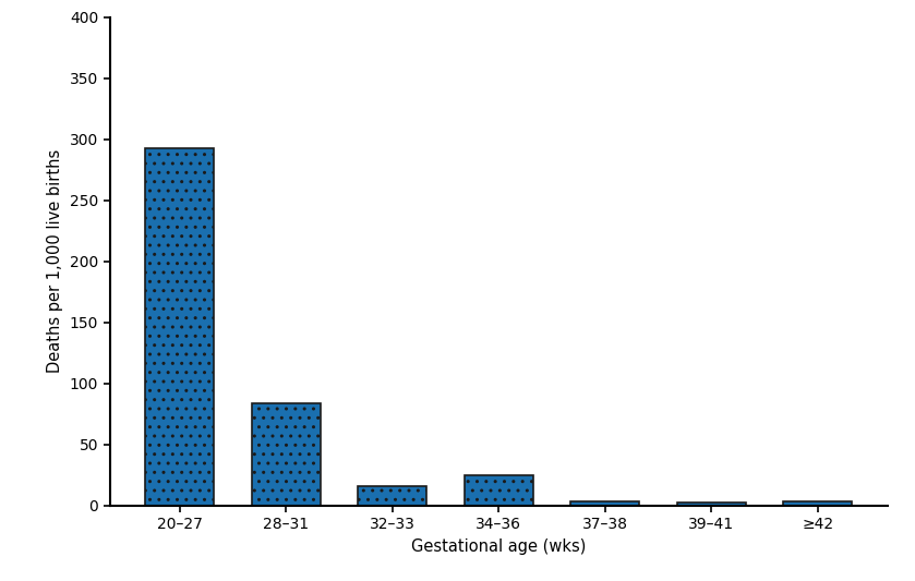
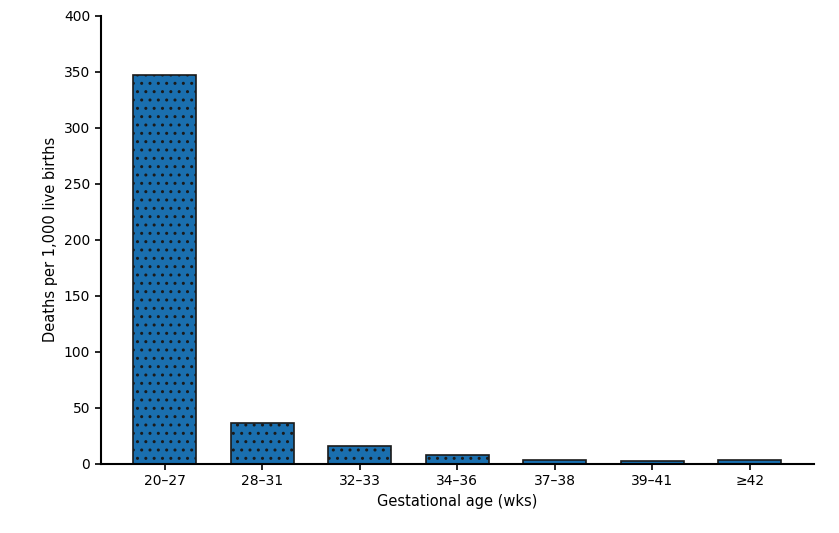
20–27: 293 -> 347
28–31: 84 -> 36
34–36: 25 -> 8
